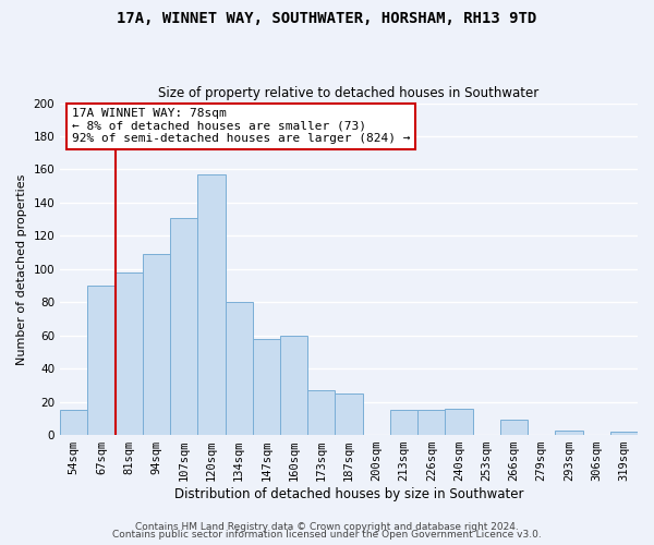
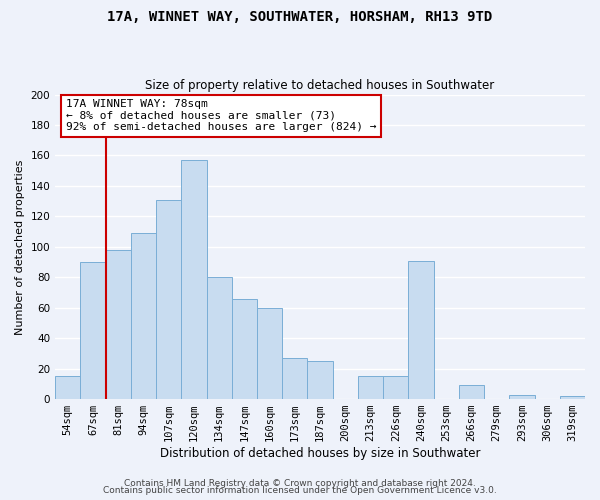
147sqm: 58 -> 66
240sqm: 16 -> 91
